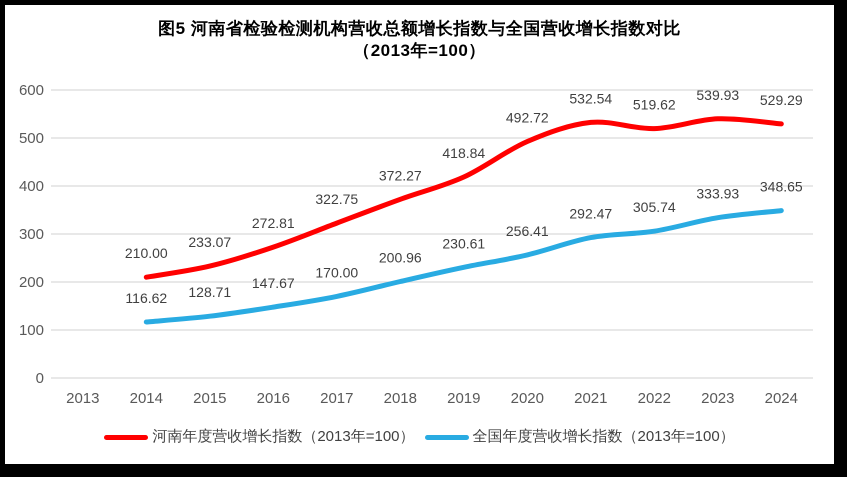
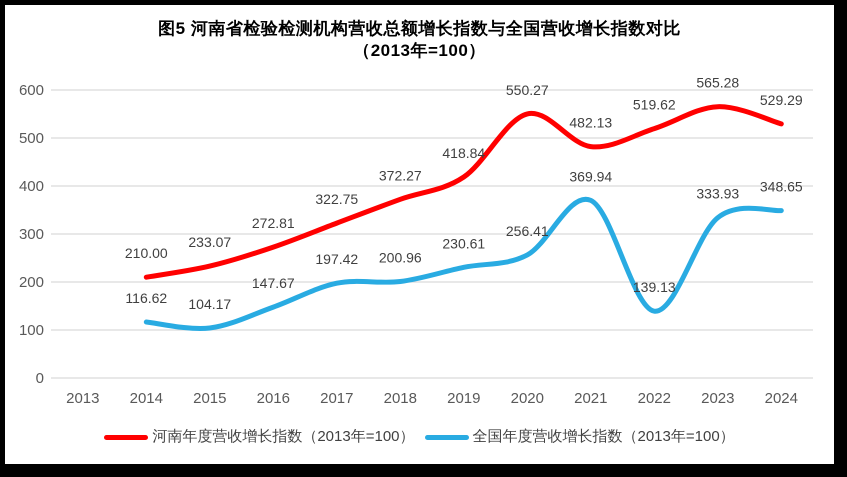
全国年度营收增长指数（2013年=100）/2015: 128.71 -> 104.17
全国年度营收增长指数（2013年=100）/2017: 170.00 -> 197.42
河南年度营收增长指数（2013年=100）/2020: 492.72 -> 550.27
河南年度营收增长指数（2013年=100）/2021: 532.54 -> 482.13
全国年度营收增长指数（2013年=100）/2021: 292.47 -> 369.94
全国年度营收增长指数（2013年=100）/2022: 305.74 -> 139.13
河南年度营收增长指数（2013年=100）/2023: 539.93 -> 565.28
